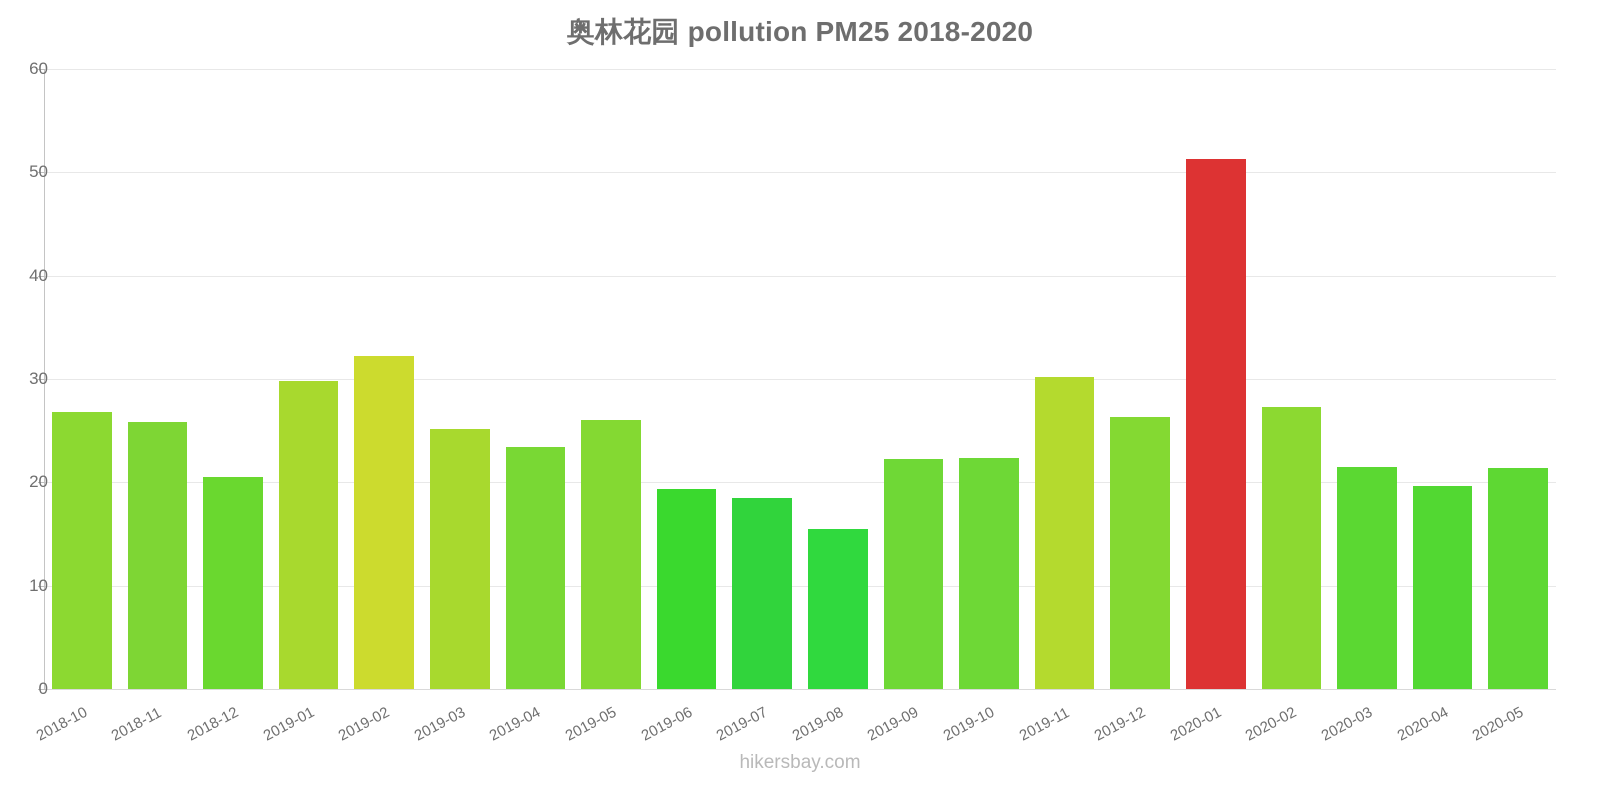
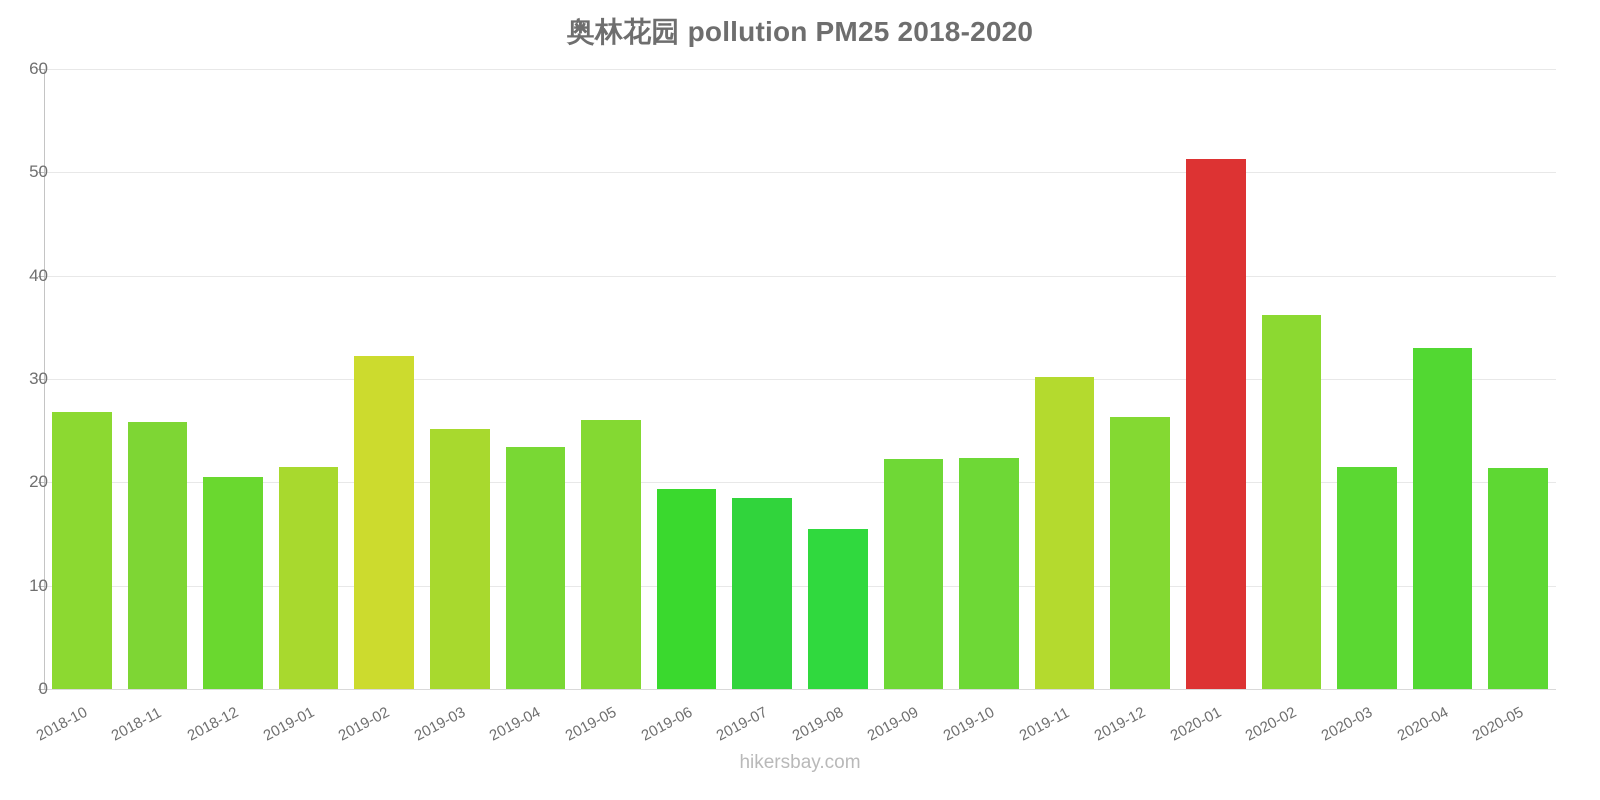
2019-01: 29.8 -> 21.5
2020-02: 27.3 -> 36.2
2020-04: 19.6 -> 33.0
